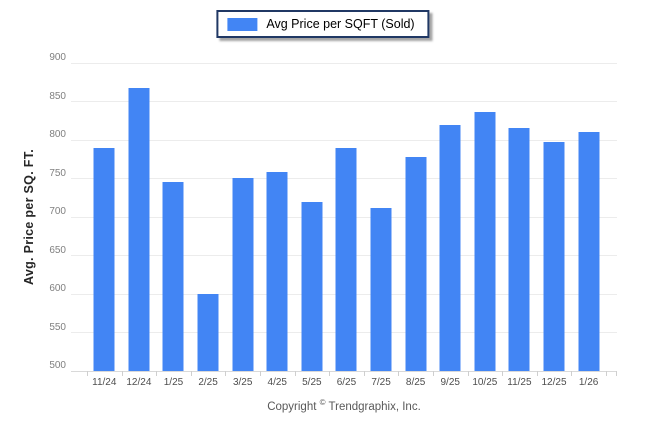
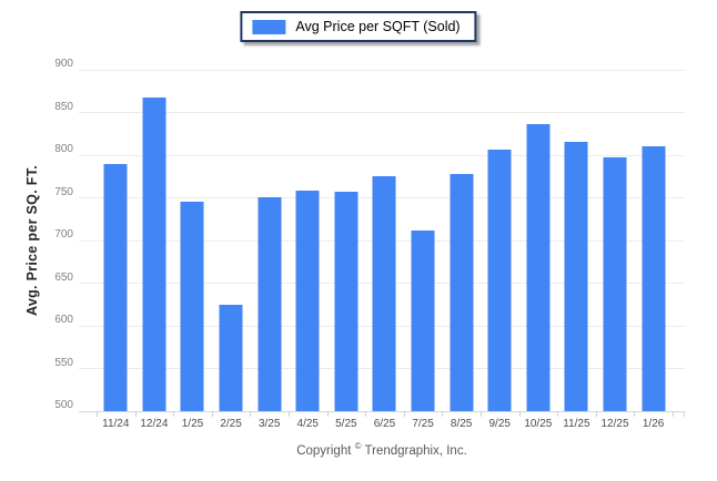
2/25: 600 -> 620
5/25: 720 -> 760
6/25: 790 -> 780
9/25: 820 -> 810
